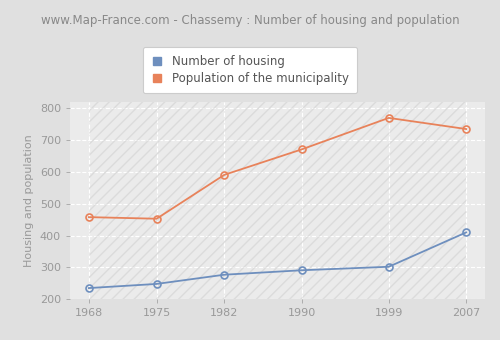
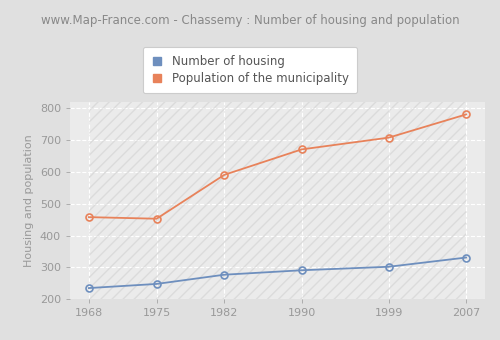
Population of the municipality/1999: 770 -> 708
Number of housing/2007: 410 -> 331
Population of the municipality/2007: 735 -> 781
